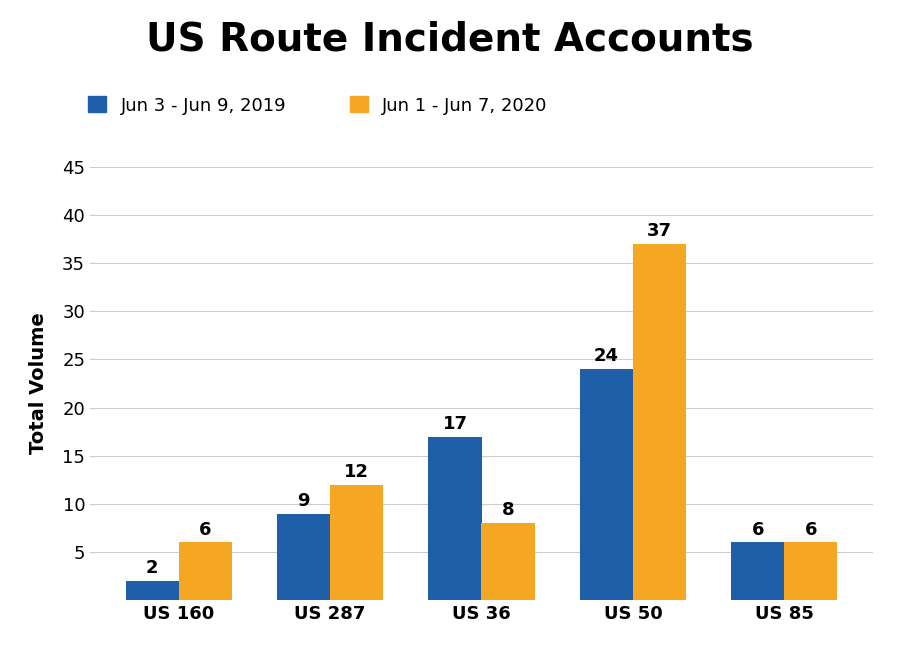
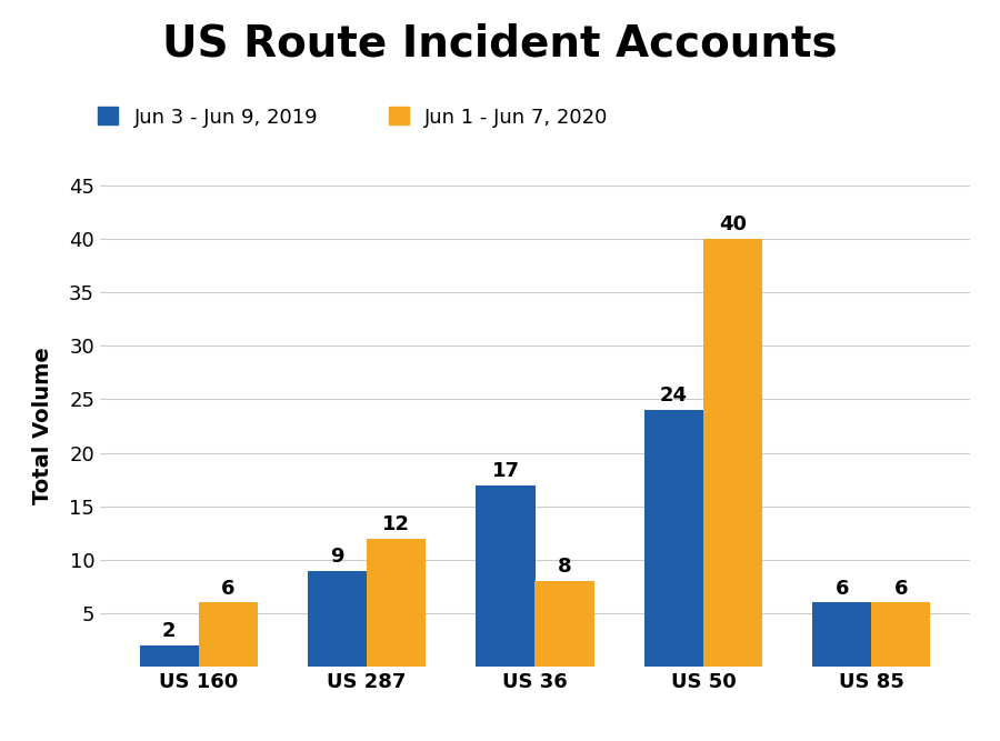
Jun 1 - Jun 7, 2020/US 50: 37 -> 40
